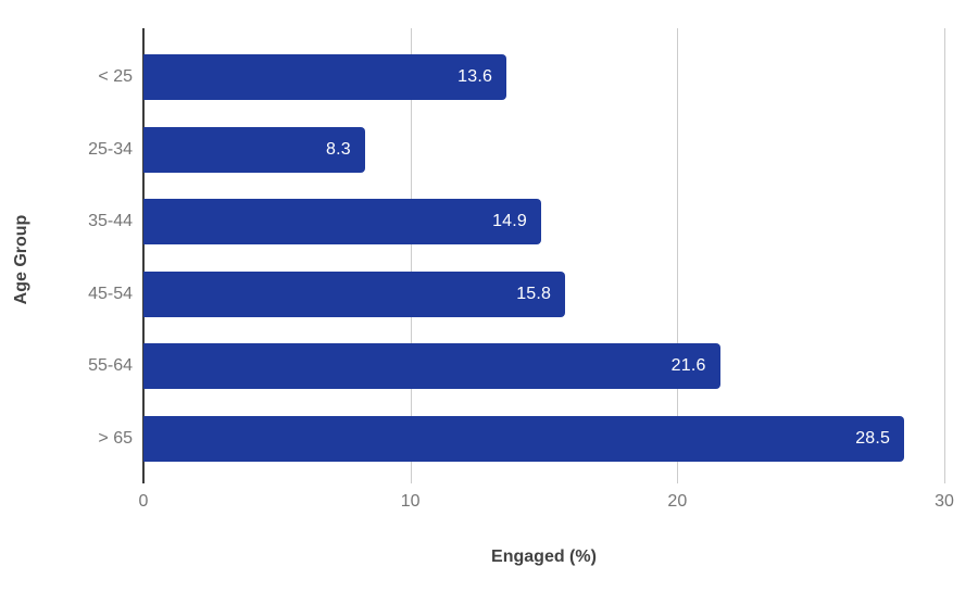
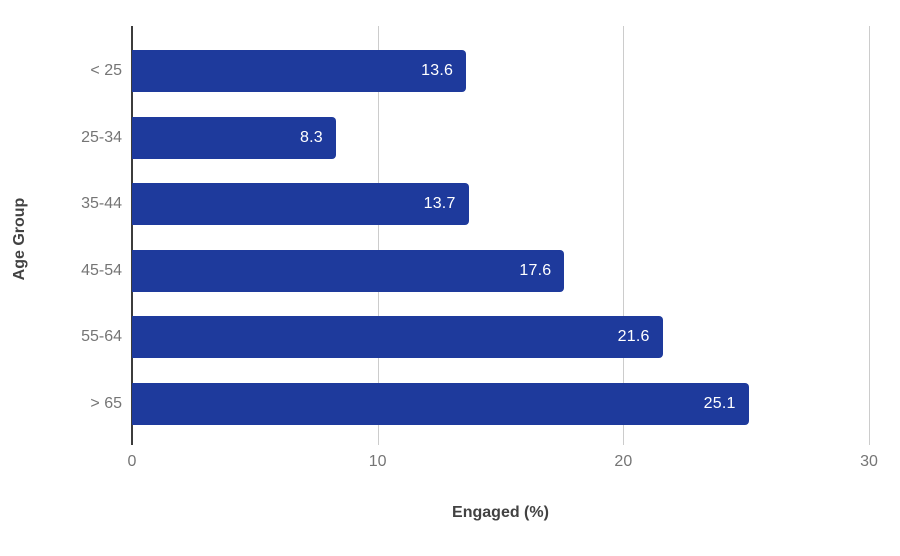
35-44: 14.9 -> 13.7
45-54: 15.8 -> 17.6
> 65: 28.5 -> 25.1
